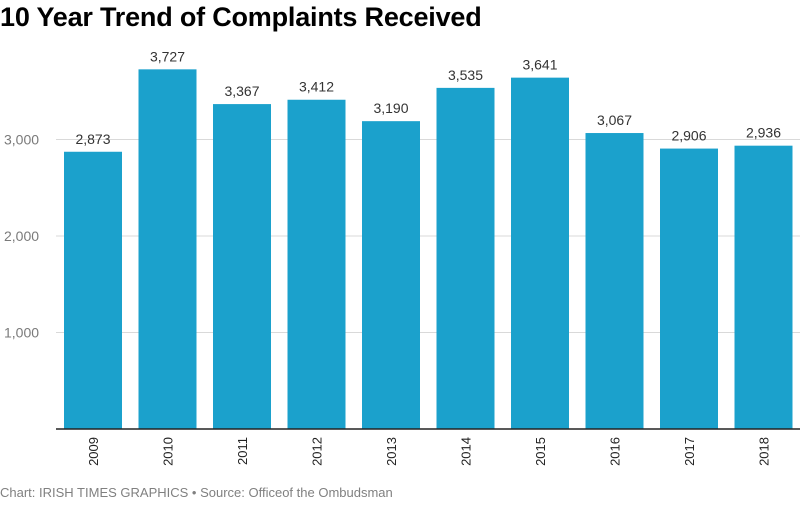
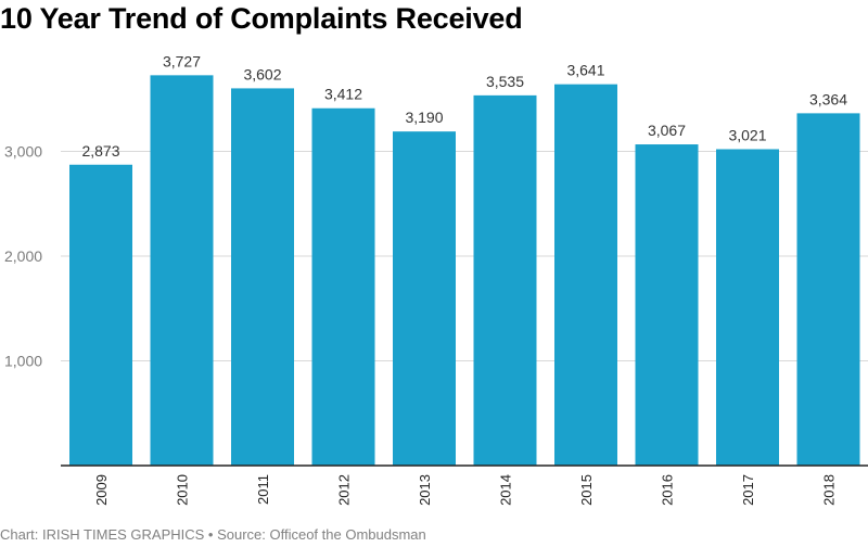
2011: 3,367 -> 3,602
2017: 2,906 -> 3,021
2018: 2,936 -> 3,364
